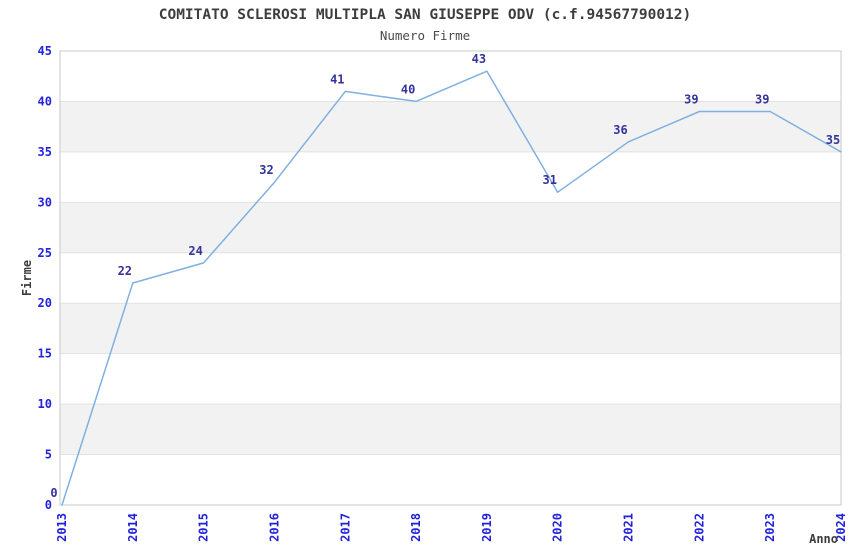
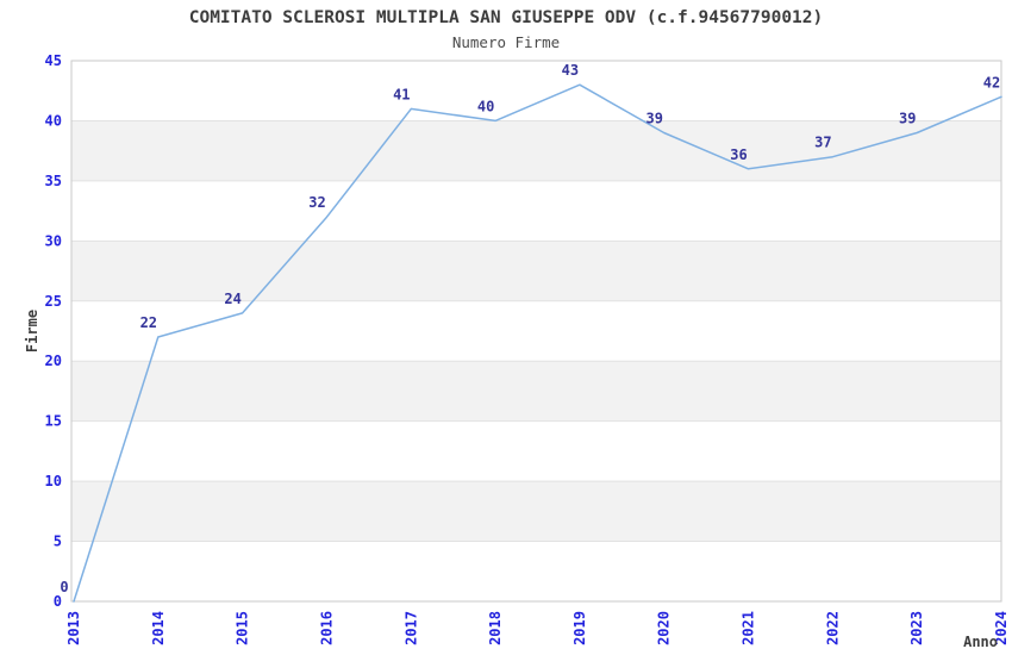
2020: 31 -> 39
2022: 39 -> 37
2024: 35 -> 42
